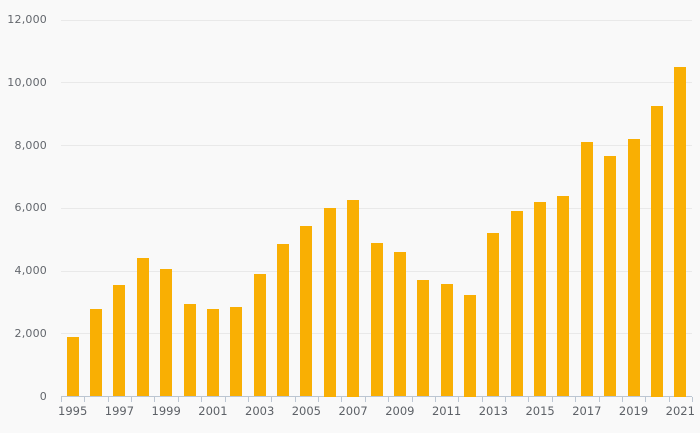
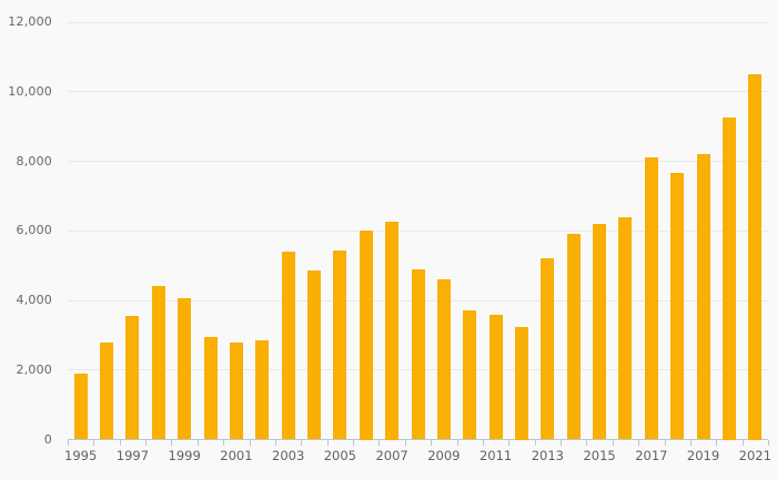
2003: 3900 -> 5400
